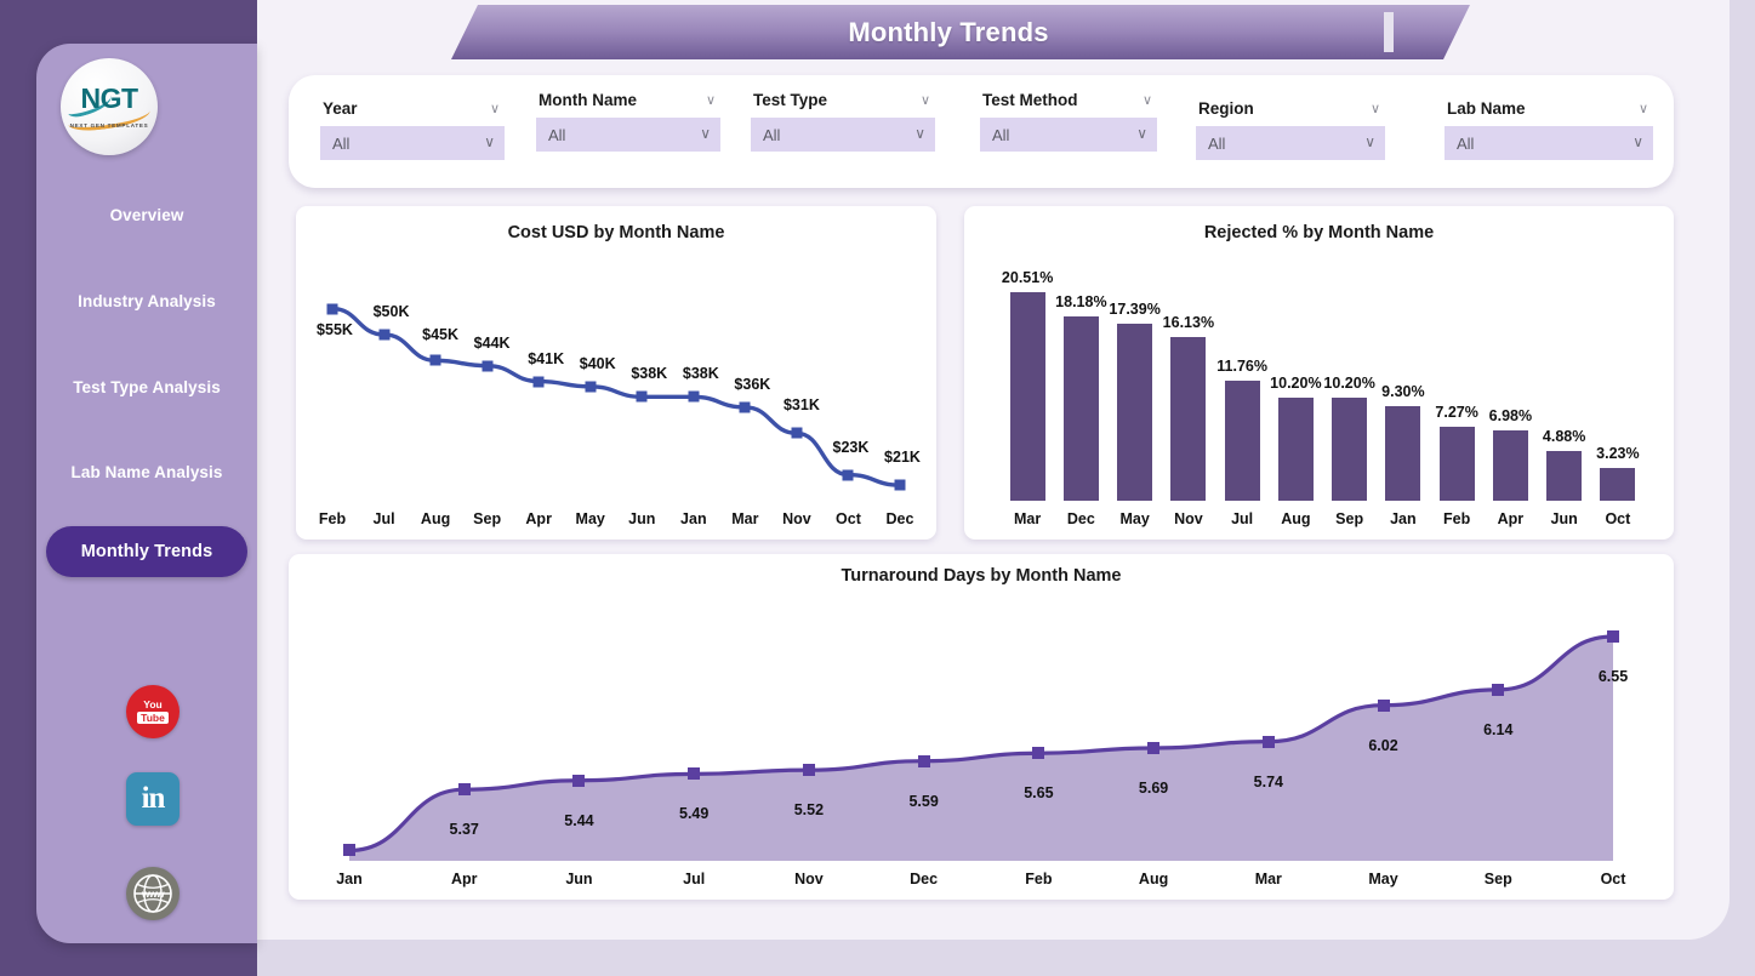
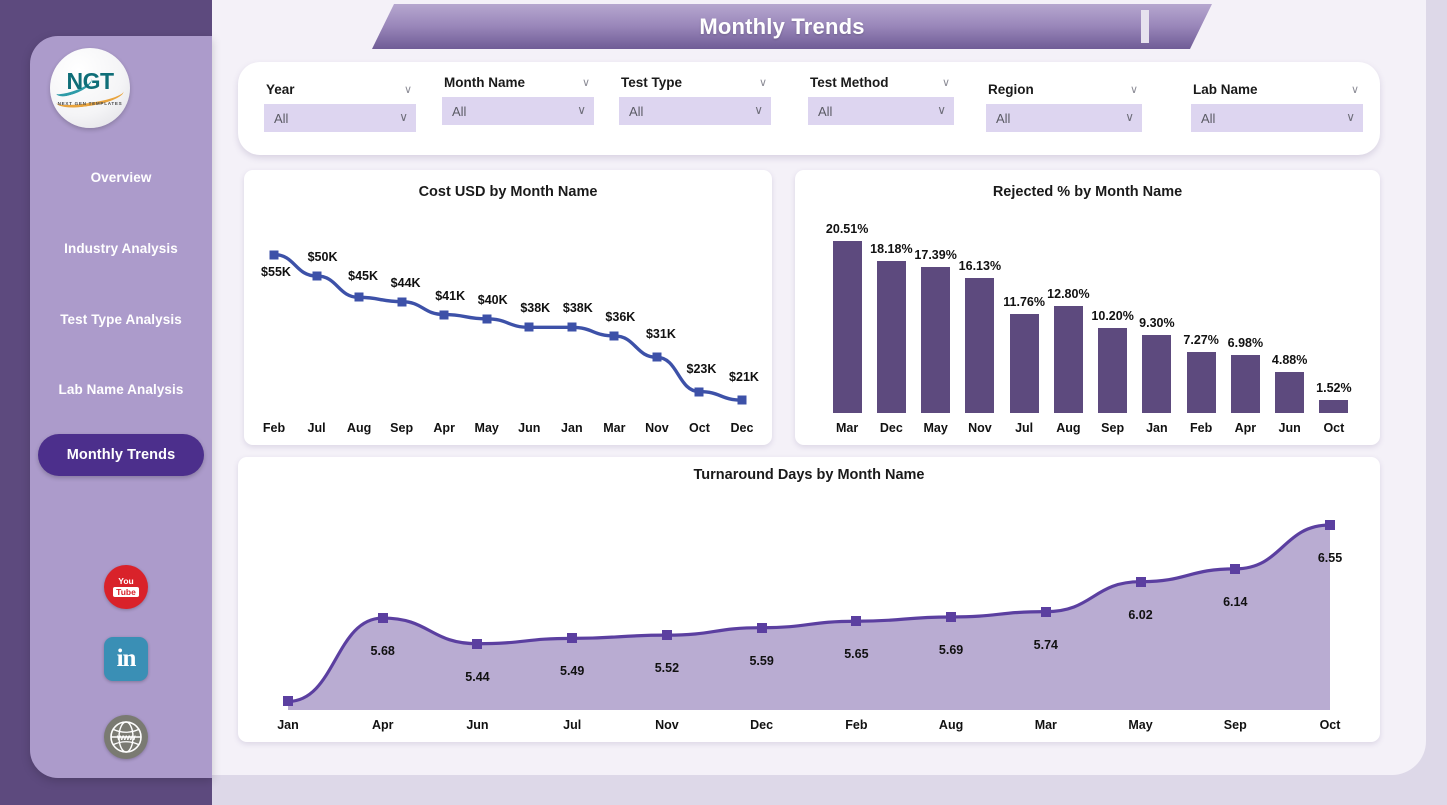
Rejected % by Month Name/Aug: 10.20% -> 12.80%
Rejected % by Month Name/Oct: 3.23% -> 1.52%
Turnaround Days by Month Name/Apr: 5.37 -> 5.68
